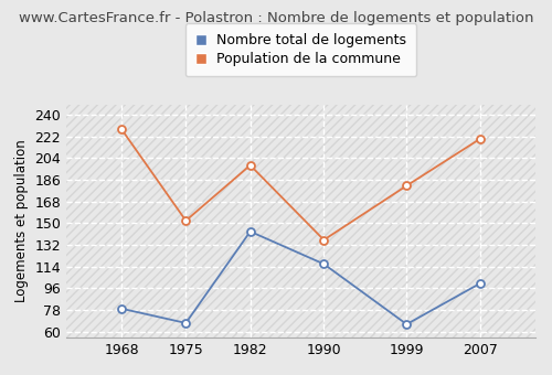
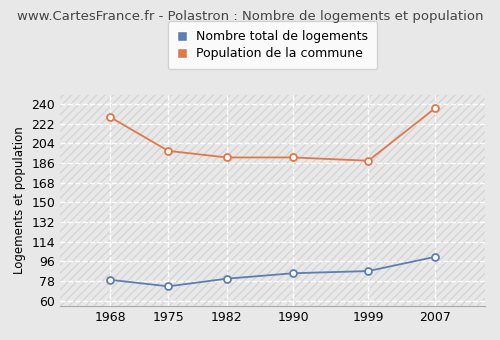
Nombre total de logements/1975: 67 -> 73
Population de la commune/1975: 152 -> 197
Nombre total de logements/1982: 143 -> 80
Population de la commune/1982: 198 -> 191
Nombre total de logements/1990: 116 -> 85
Population de la commune/1990: 136 -> 191
Nombre total de logements/1999: 66 -> 87
Population de la commune/1999: 181 -> 188
Population de la commune/2007: 220 -> 236
